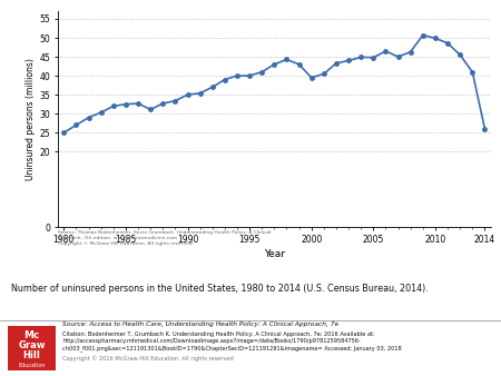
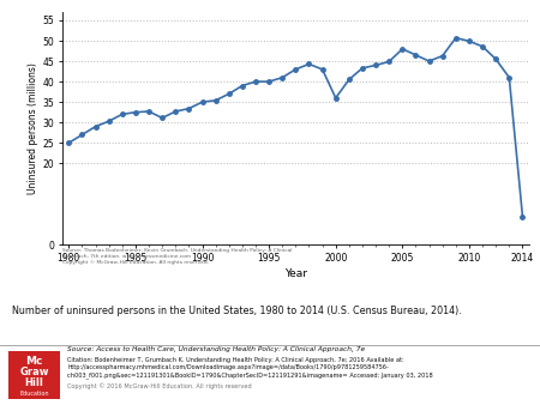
2000: 39.5 -> 36.0
2005: 44.8 -> 48.0
2014: 26.0 -> 7.0
